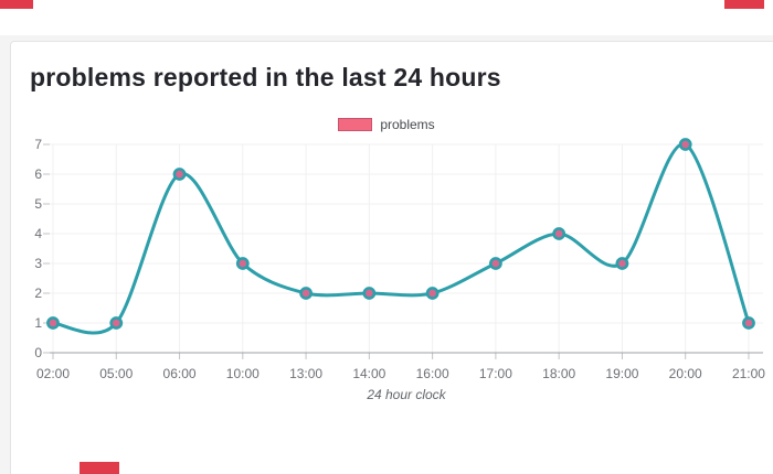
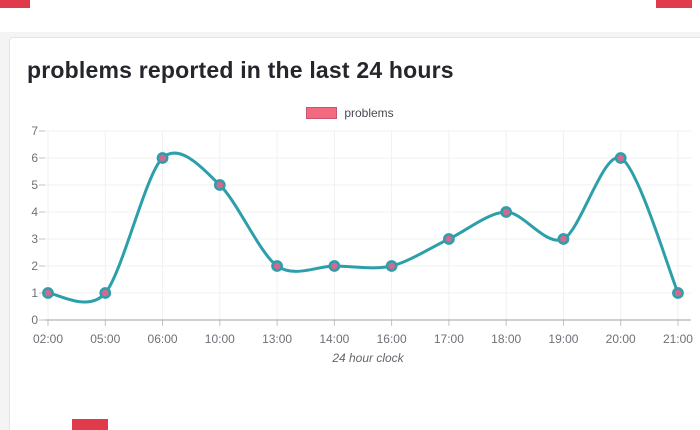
10:00: 3 -> 5
20:00: 7 -> 6
